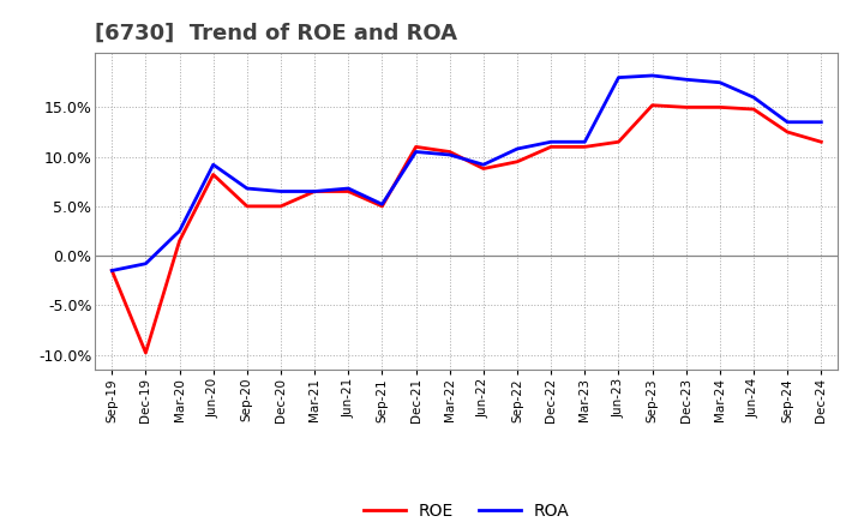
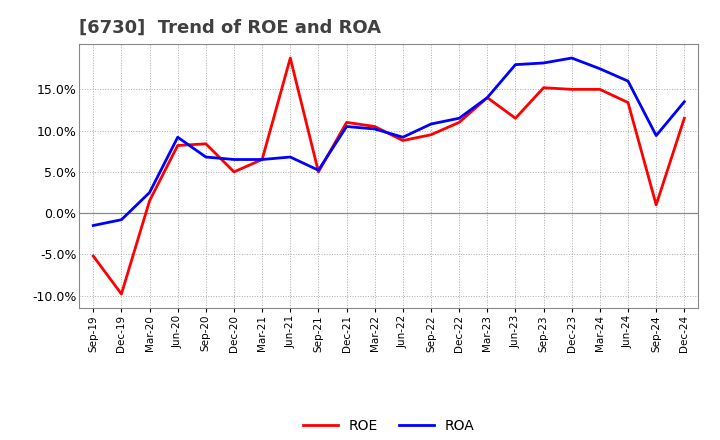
ROE/Sep-19: -1.5% -> -5.2%
ROE/Sep-20: 5.0% -> 8.4%
ROE/Jun-21: 6.5% -> 18.8%
ROE/Mar-23: 11.0% -> 14.0%
ROA/Mar-23: 11.5% -> 14.0%
ROA/Dec-23: 17.8% -> 18.8%
ROE/Jun-24: 14.8% -> 13.4%
ROE/Sep-24: 12.5% -> 1.0%
ROA/Sep-24: 13.5% -> 9.4%
